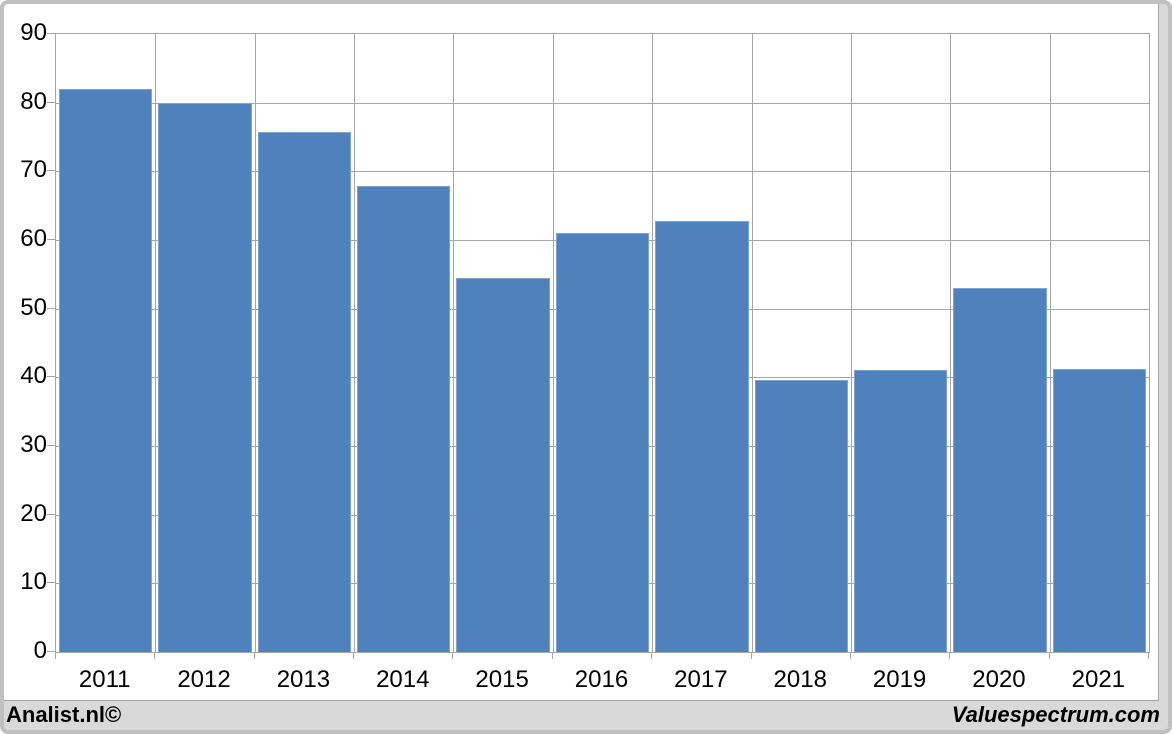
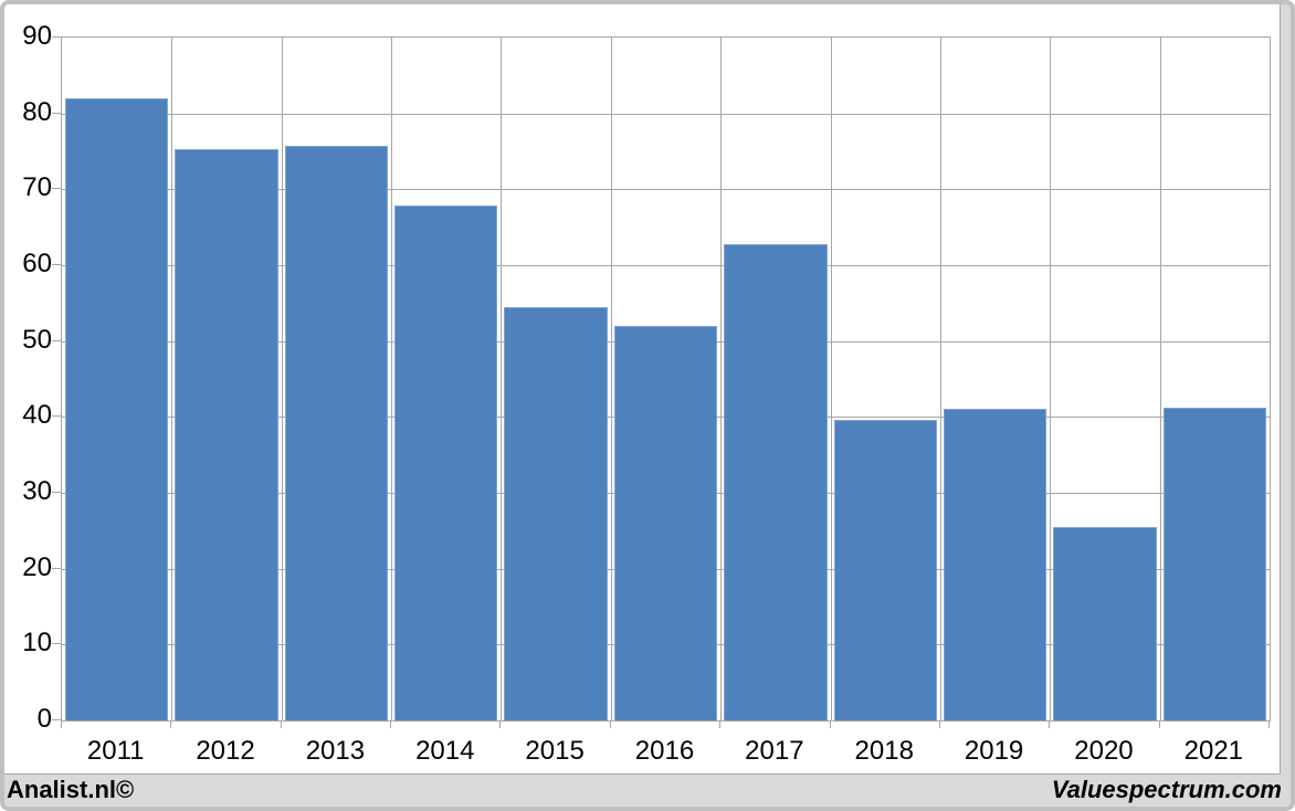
2012: 80 -> 75
2016: 61 -> 52
2020: 53 -> 26
